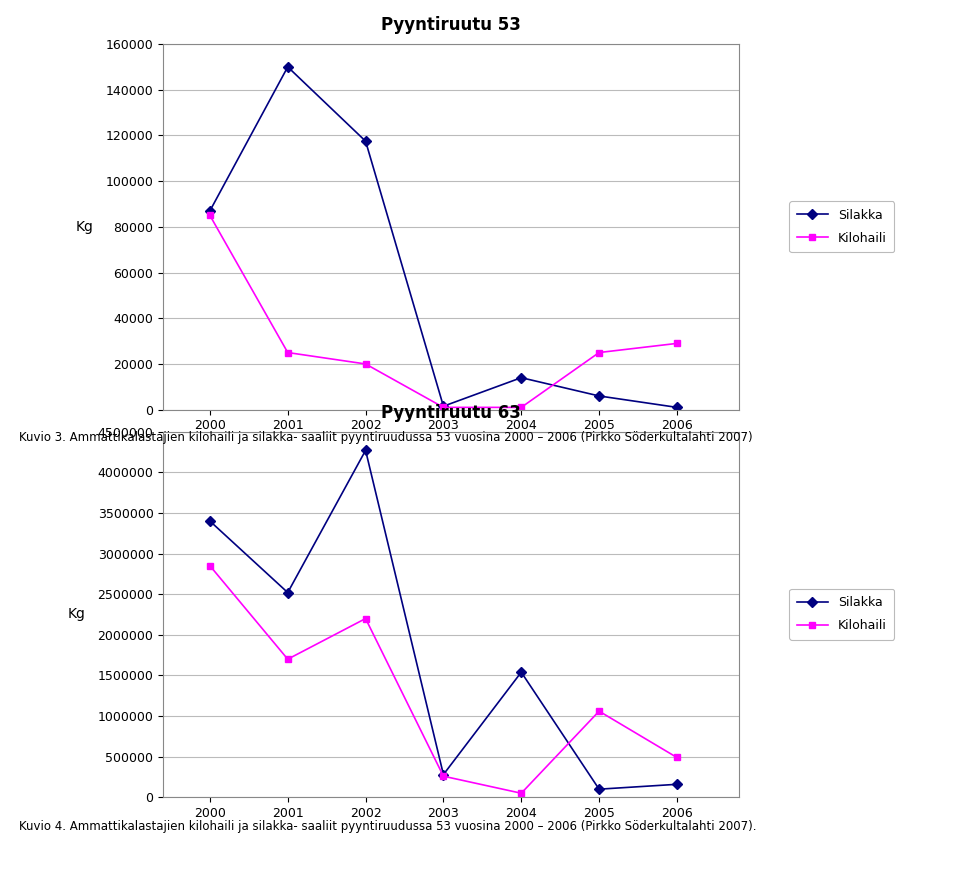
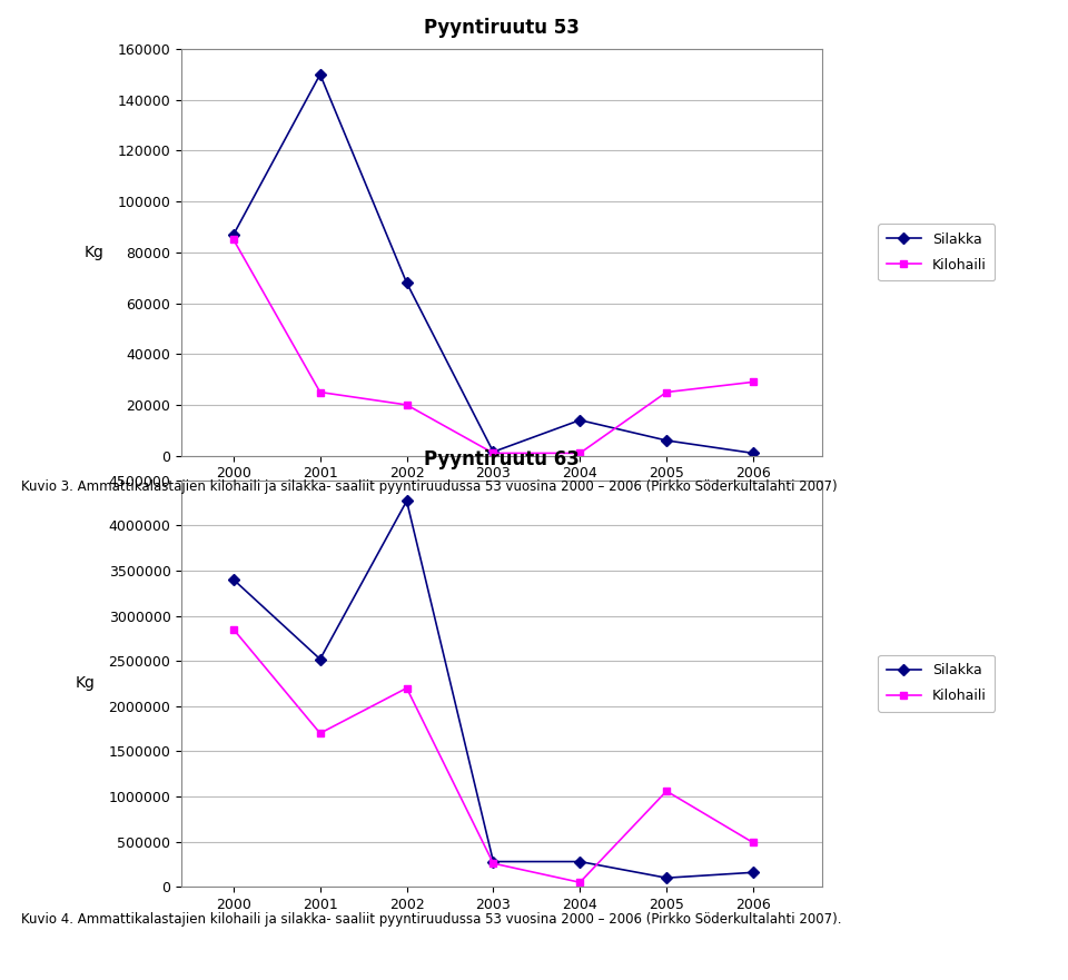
Pyyntiruutu 53/Silakka/2002: 117500 -> 68000
Pyyntiruutu 63/Silakka/2004: 1540000 -> 280000
